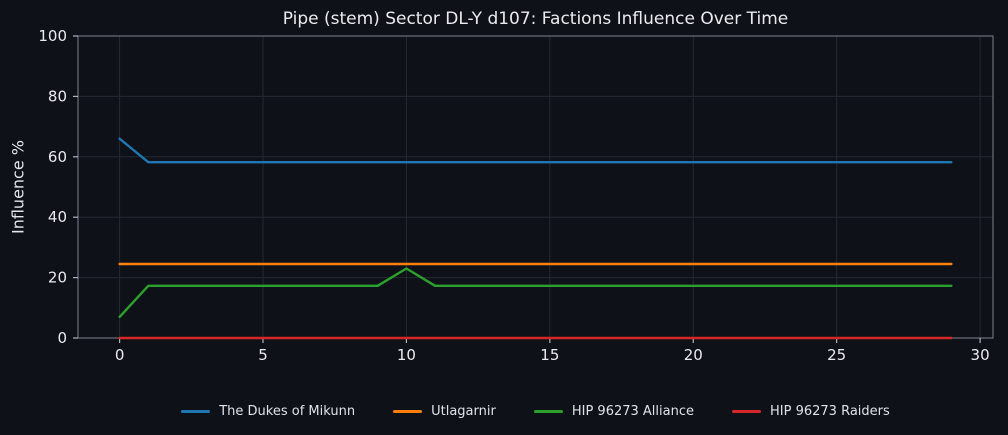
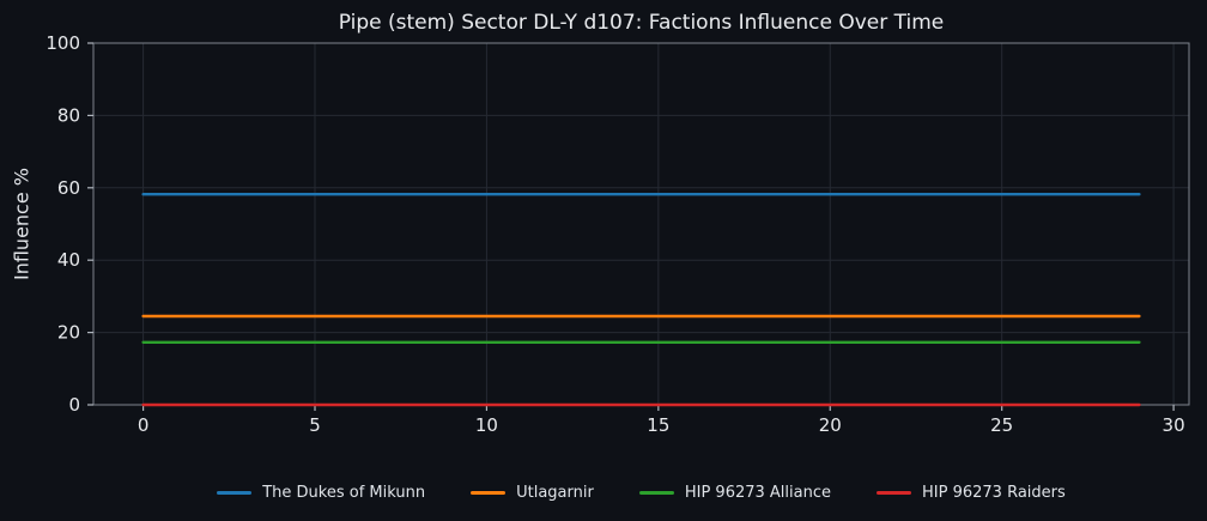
The Dukes of Mikunn/0: 66 -> 58
HIP 96273 Alliance/0: 7 -> 17
HIP 96273 Alliance/10: 23 -> 17
